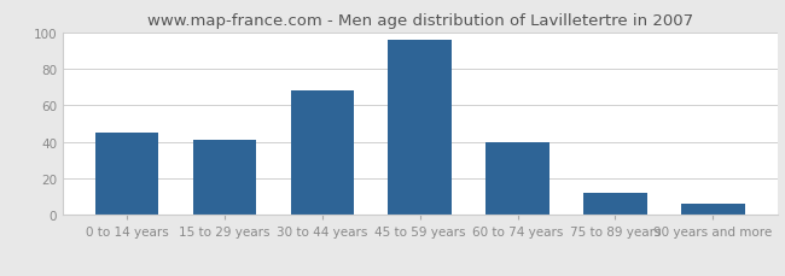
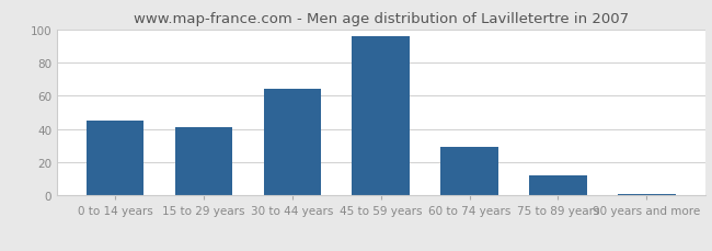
30 to 44 years: 68 -> 64
60 to 74 years: 40 -> 29
90 years and more: 6 -> 1
